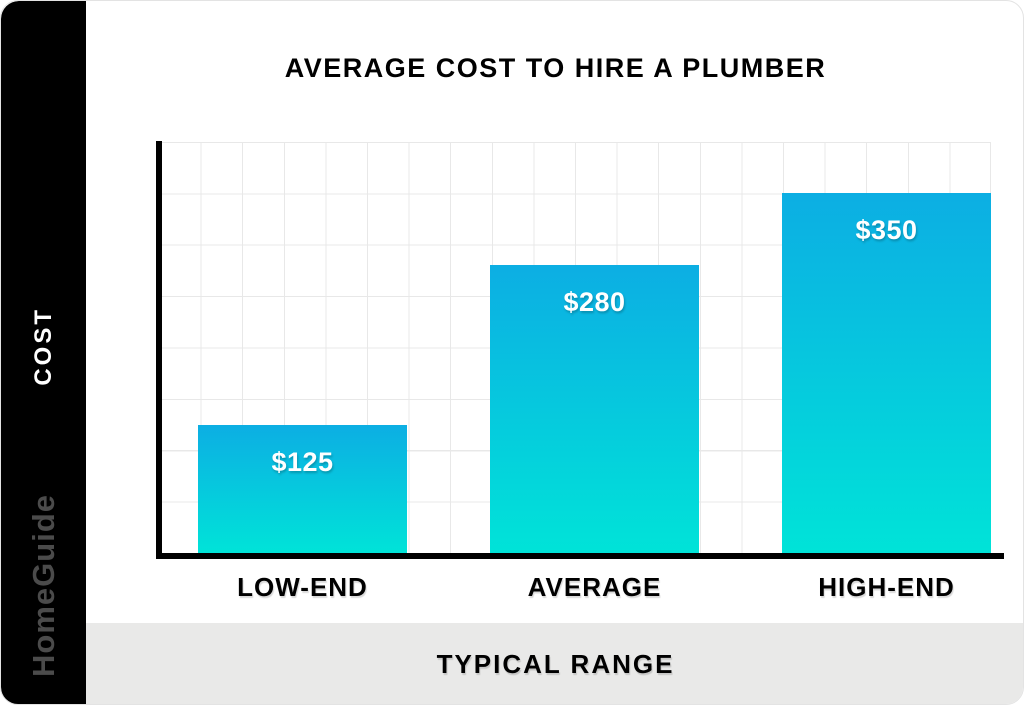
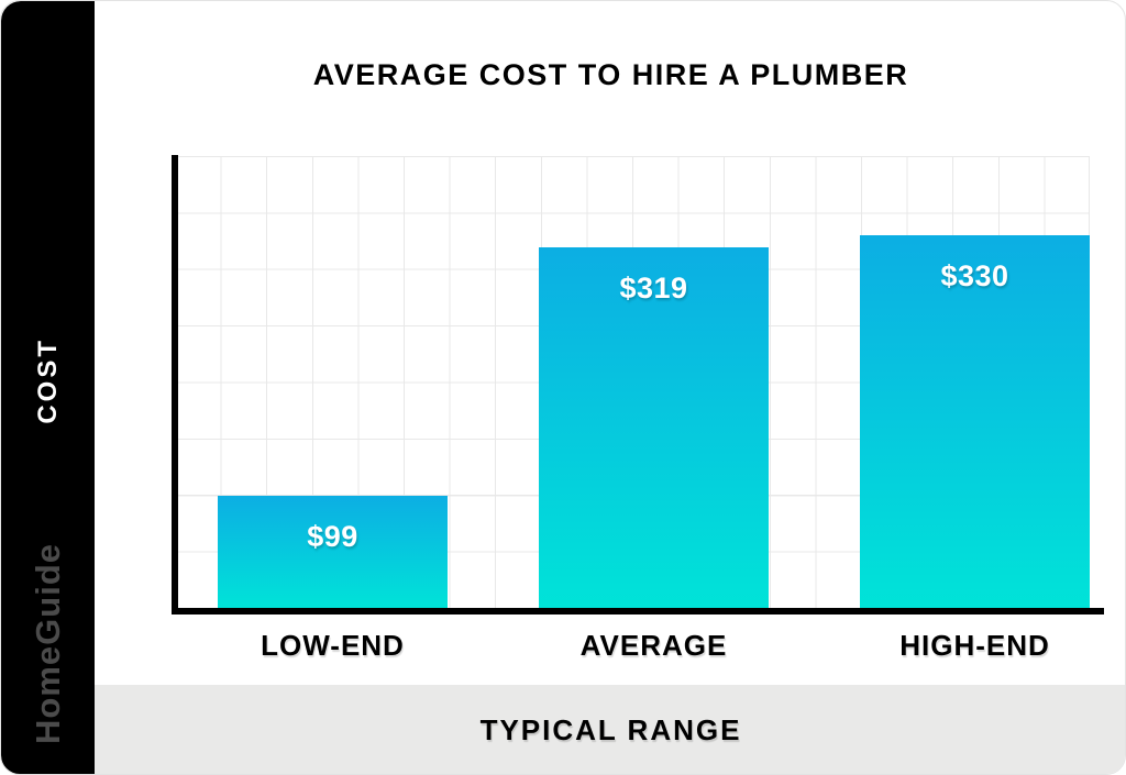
LOW-END: $125 -> $99
AVERAGE: $280 -> $319
HIGH-END: $350 -> $330
